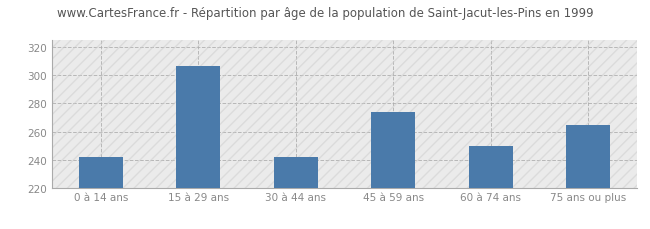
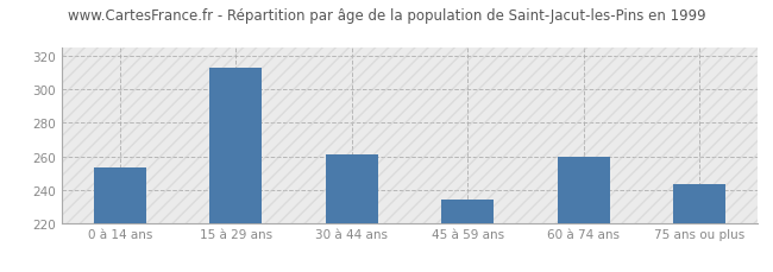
0 à 14 ans: 242 -> 253
15 à 29 ans: 307 -> 313
30 à 44 ans: 242 -> 261
45 à 59 ans: 274 -> 234
60 à 74 ans: 250 -> 260
75 ans ou plus: 265 -> 243
